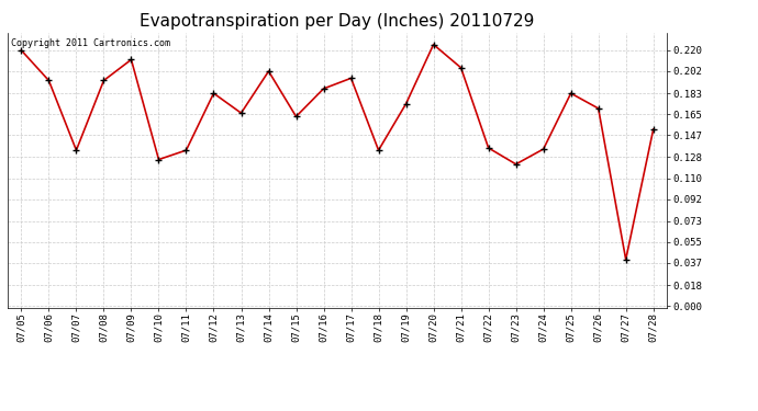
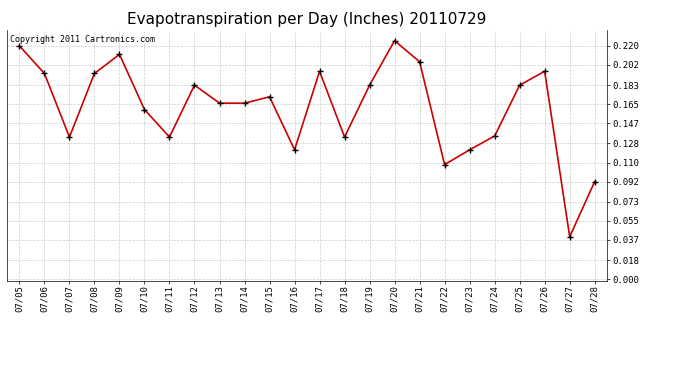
07/10: 0.126 -> 0.160
07/14: 0.202 -> 0.166
07/15: 0.163 -> 0.172
07/16: 0.187 -> 0.122
07/19: 0.174 -> 0.183
07/22: 0.136 -> 0.108
07/26: 0.170 -> 0.196
07/28: 0.152 -> 0.092
